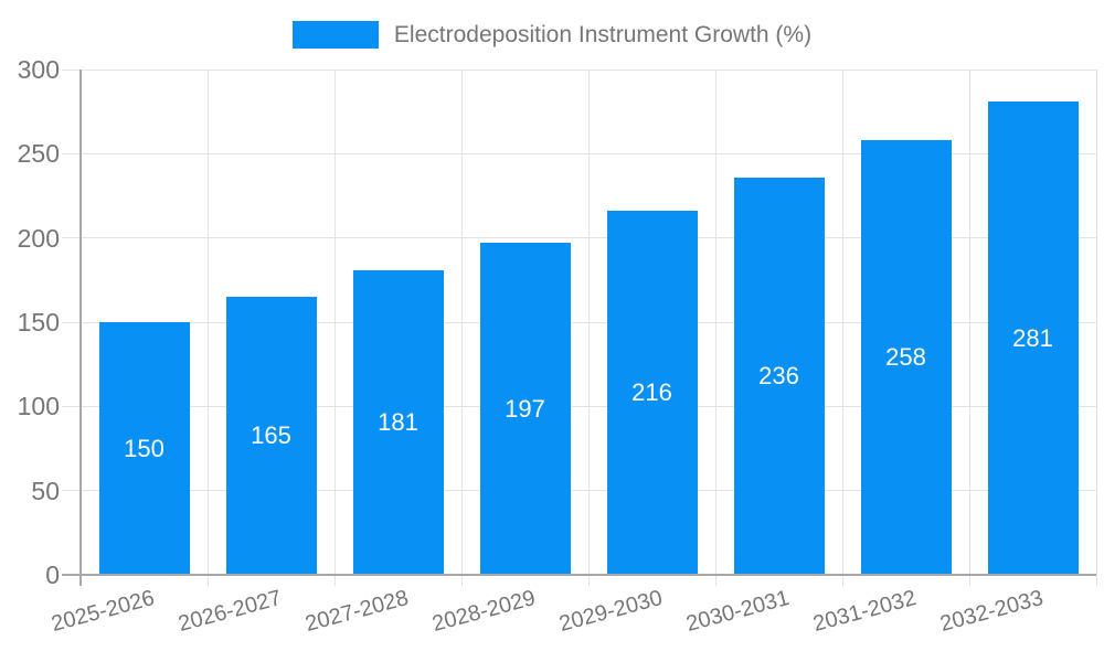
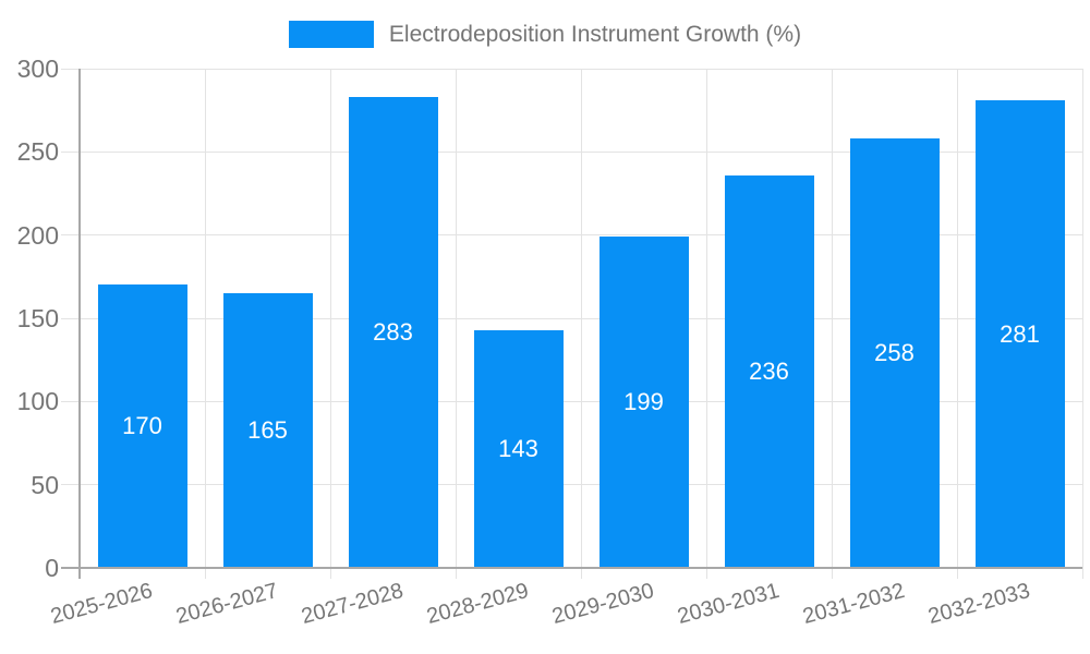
2025-2026: 150 -> 170
2027-2028: 181 -> 283
2028-2029: 197 -> 143
2029-2030: 216 -> 199
